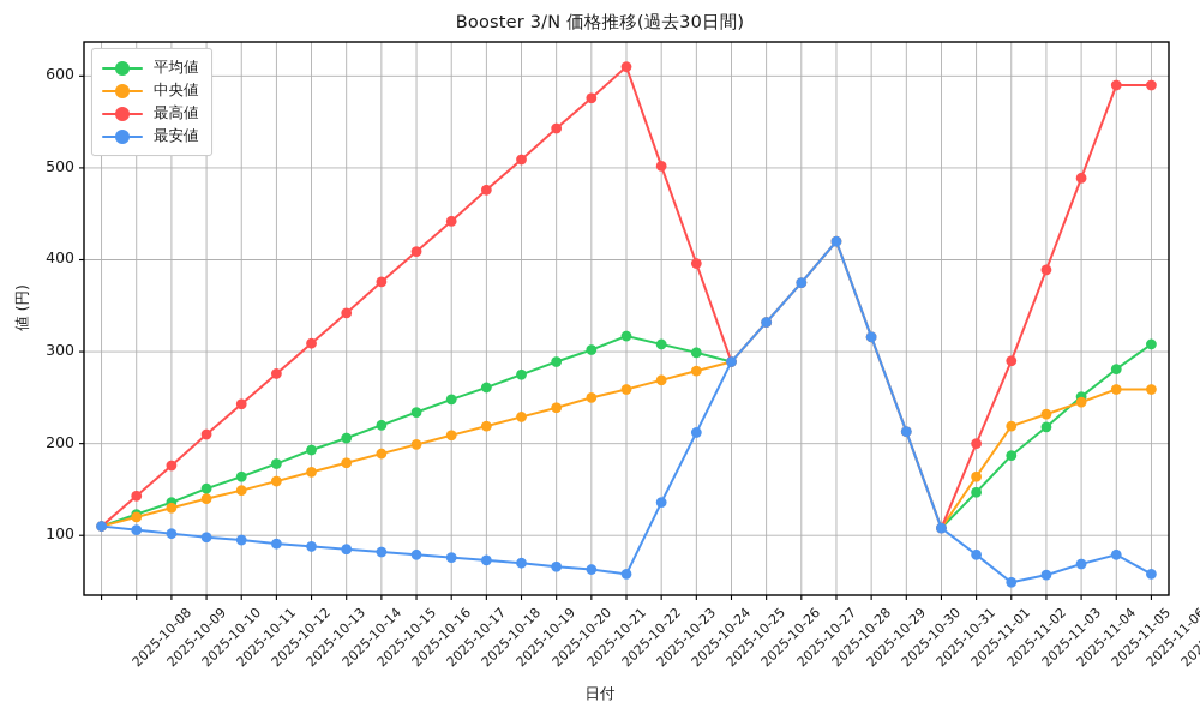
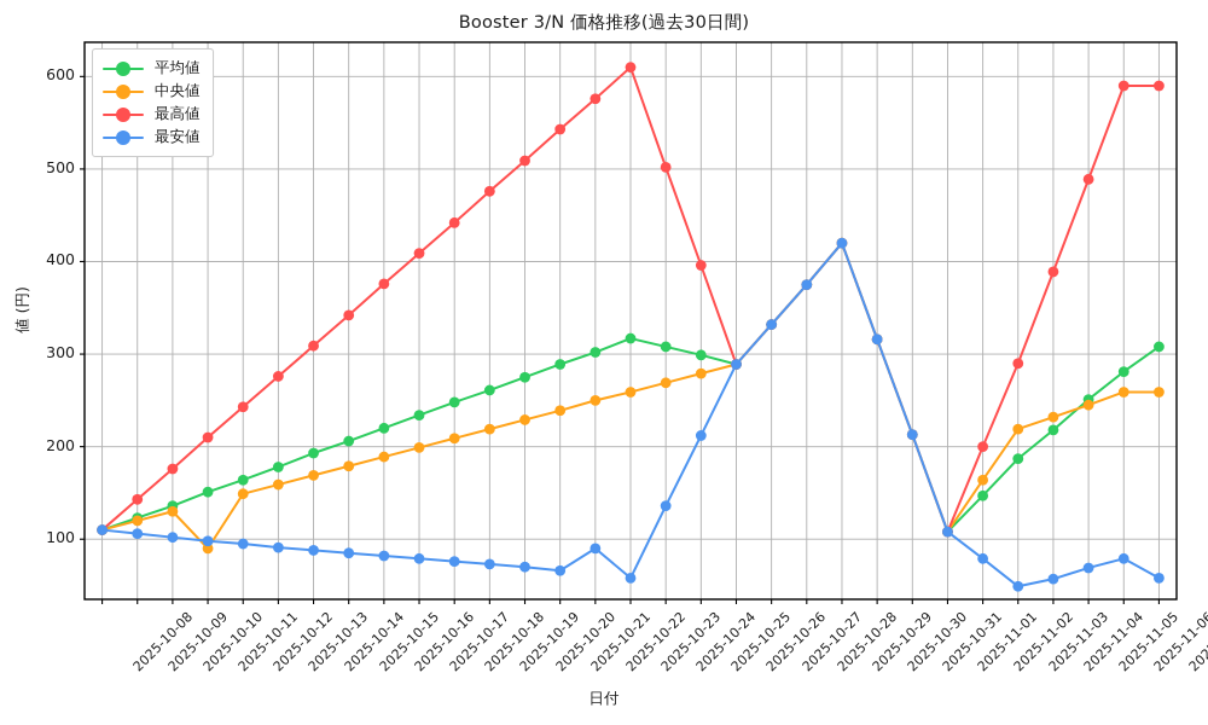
中央値/2025-10-11: 140 -> 90
最安値/2025-10-22: 60 -> 90
